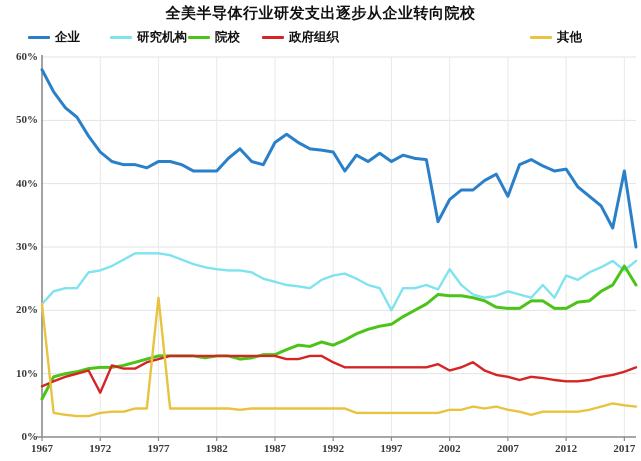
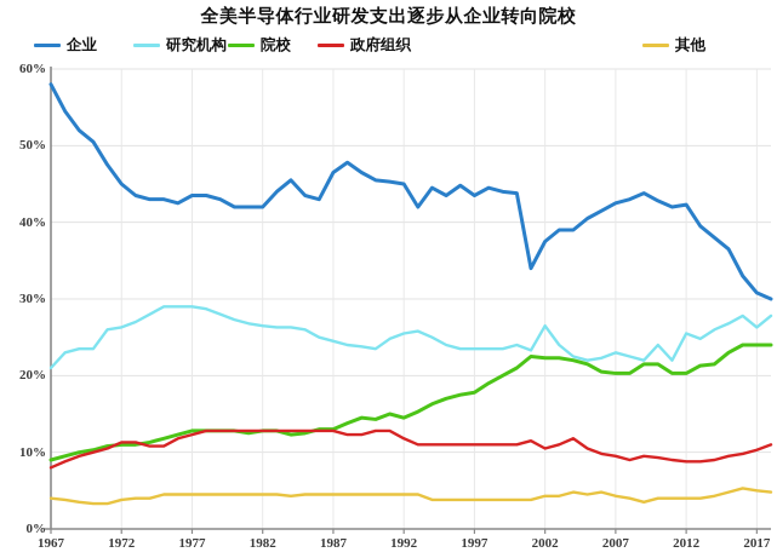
院校/1967: 6% -> 9%
其他/1967: 21% -> 4%
政府组织/1972: 7% -> 11%
其他/1977: 22% -> 4%
研究机构/1997: 20% -> 24%
企业/2007: 38% -> 42%
企业/2017: 42% -> 31%
院校/2017: 27% -> 24%
